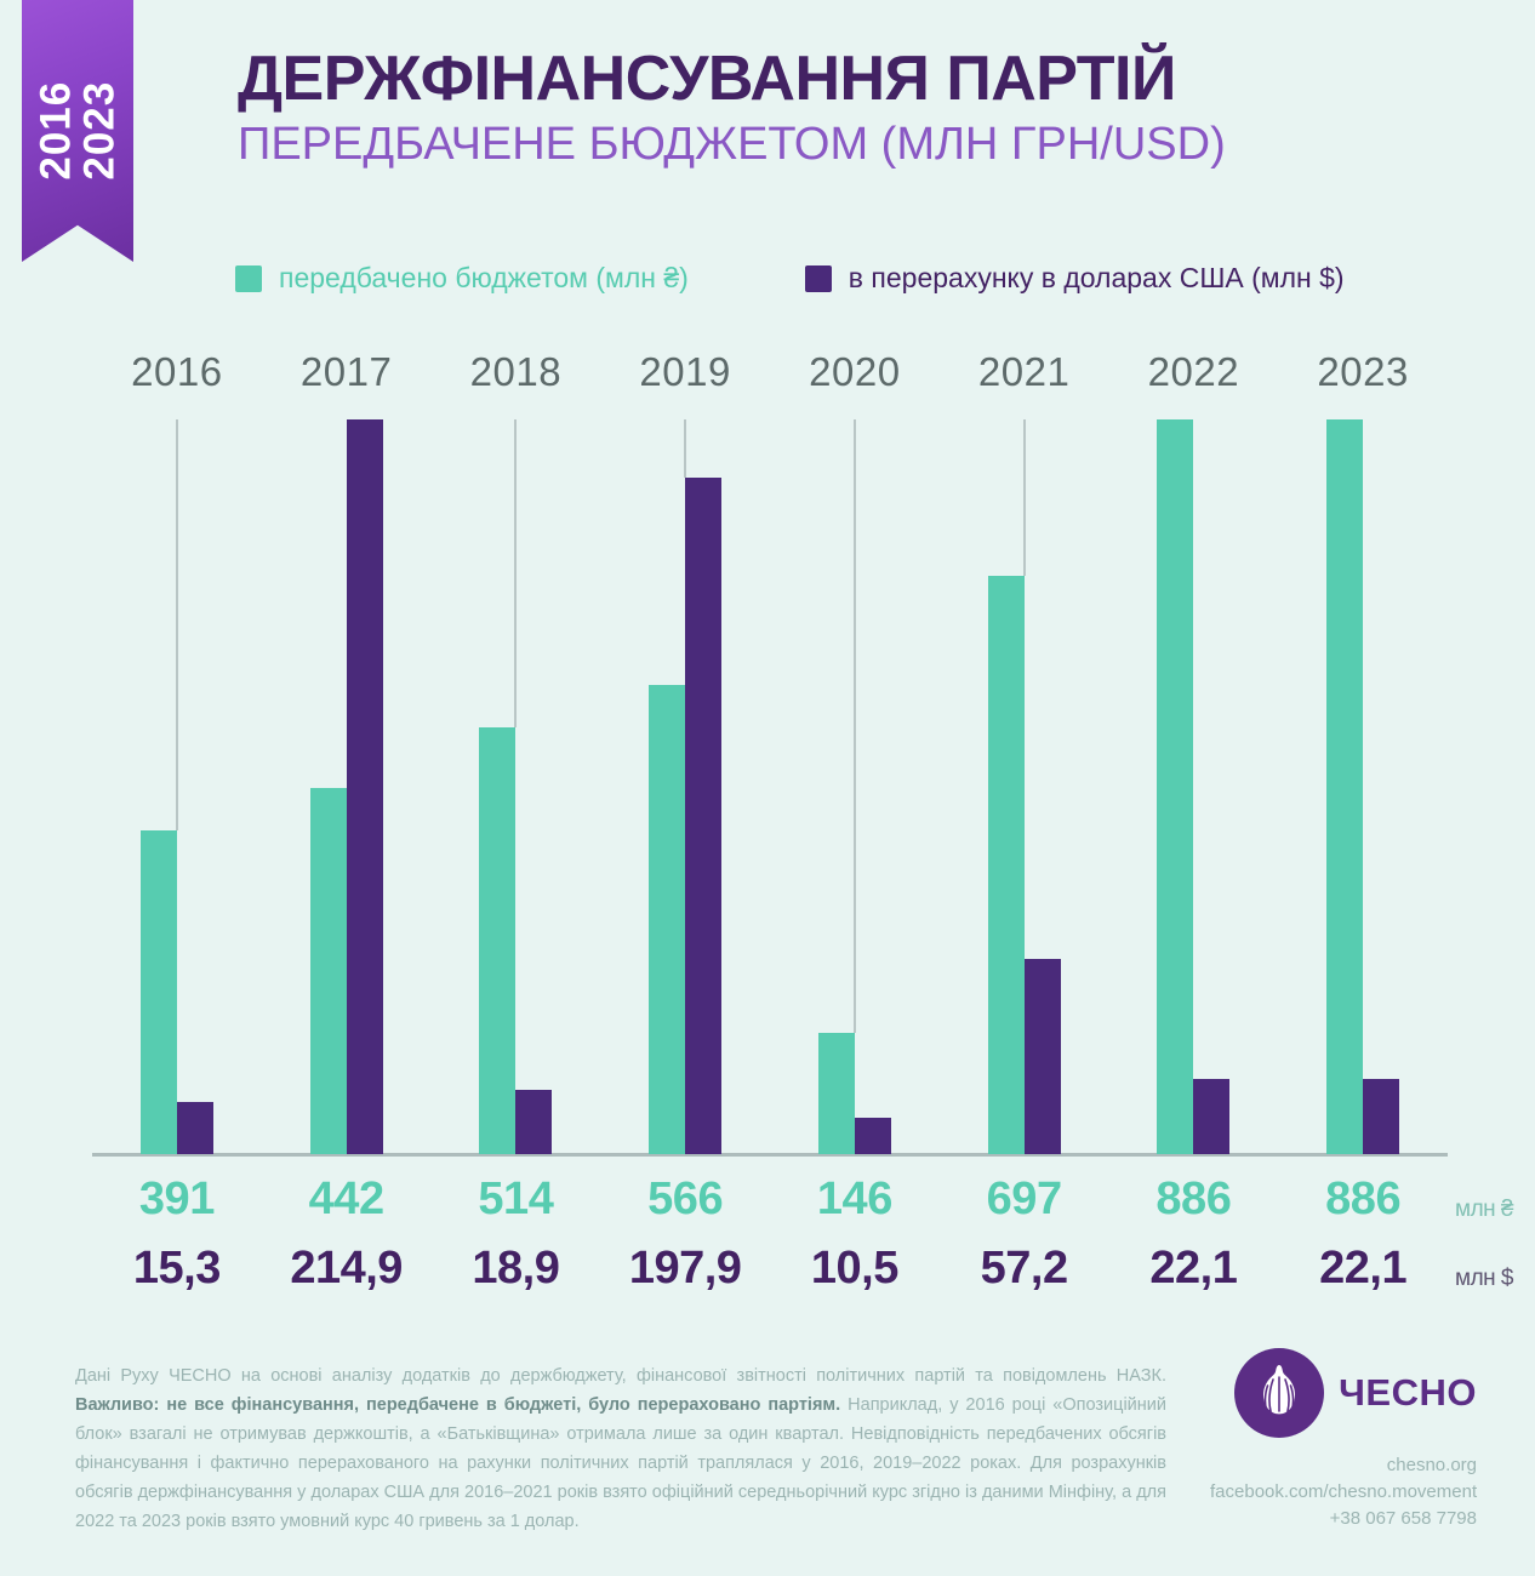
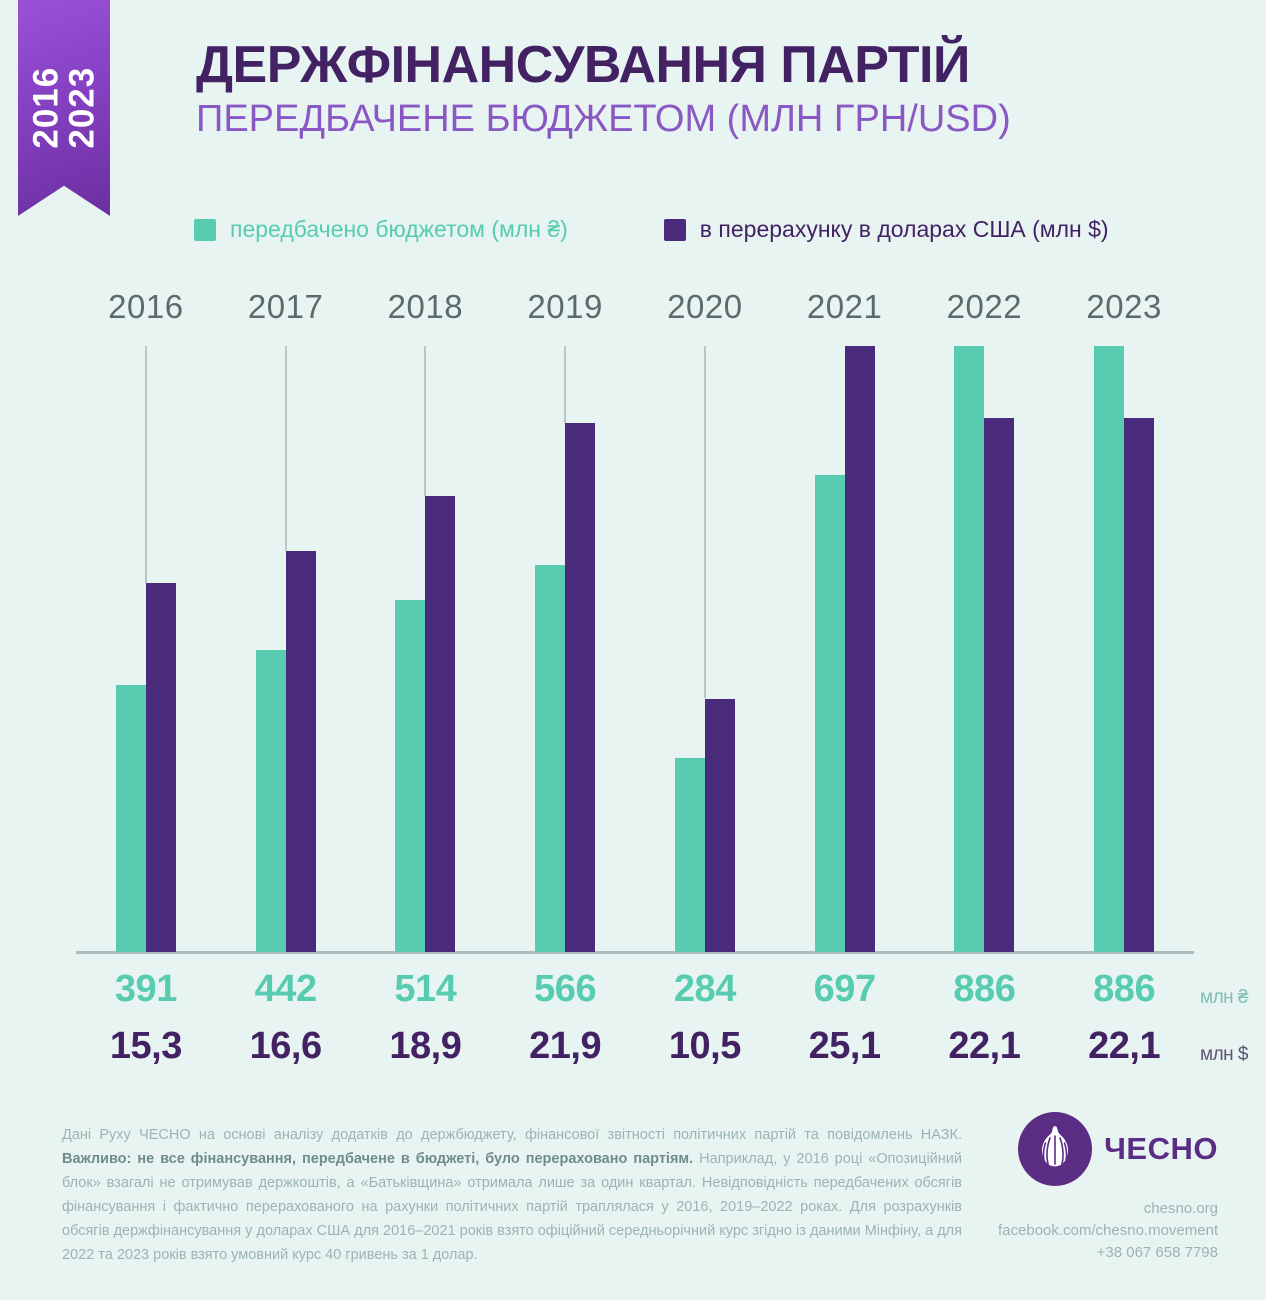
в перерахунку в доларах США (млн $)/2017: 214,9 -> 16,6
в перерахунку в доларах США (млн $)/2019: 197,9 -> 21,9
передбачено бюджетом (млн ₴)/2020: 146 -> 284
в перерахунку в доларах США (млн $)/2021: 57,2 -> 25,1
